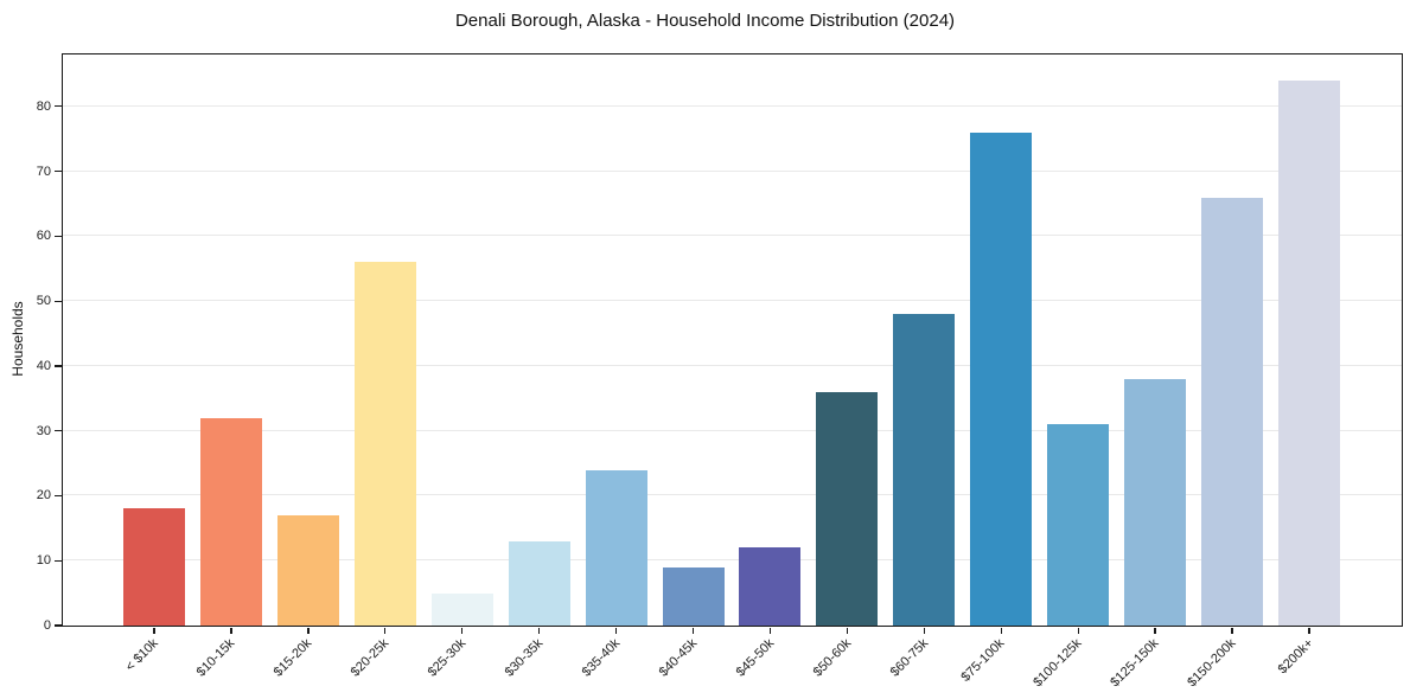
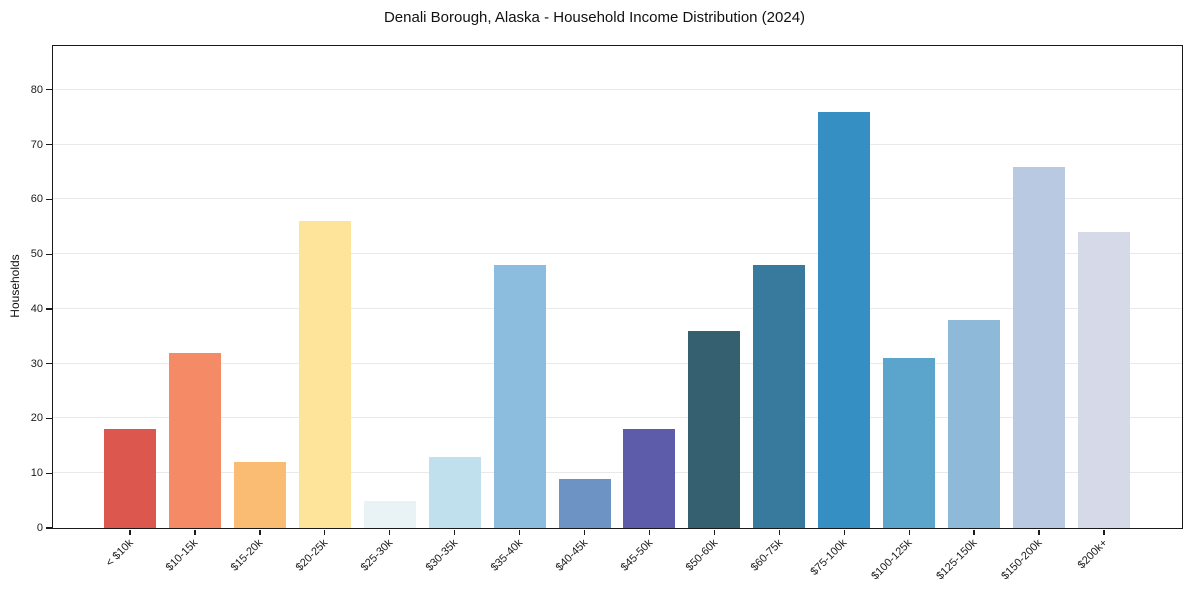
$15-20k: 17 -> 12
$35-40k: 24 -> 48
$45-50k: 12 -> 18
$200k+: 84 -> 54
